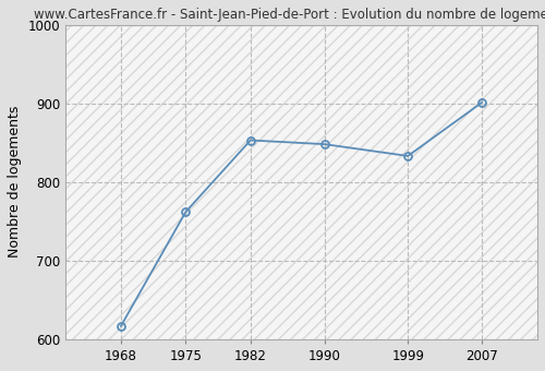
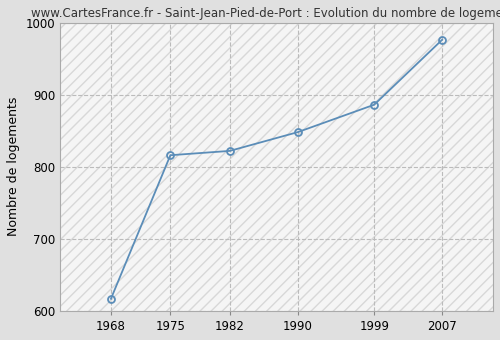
1975: 762 -> 816
1982: 853 -> 822
1999: 833 -> 886
2007: 901 -> 976
